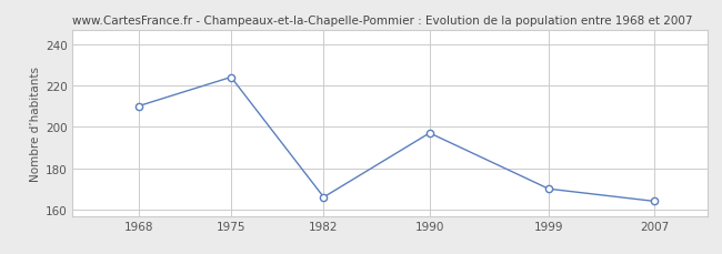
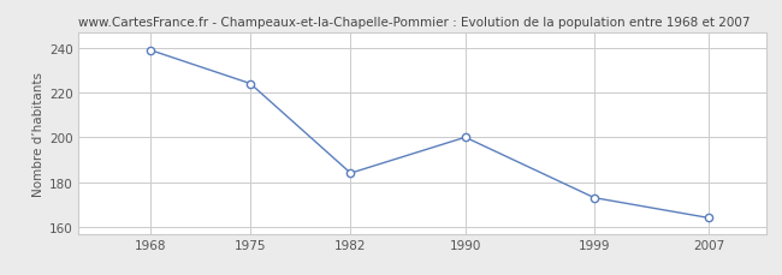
1968: 210 -> 239
1982: 166 -> 184
1990: 197 -> 200
1999: 170 -> 173
